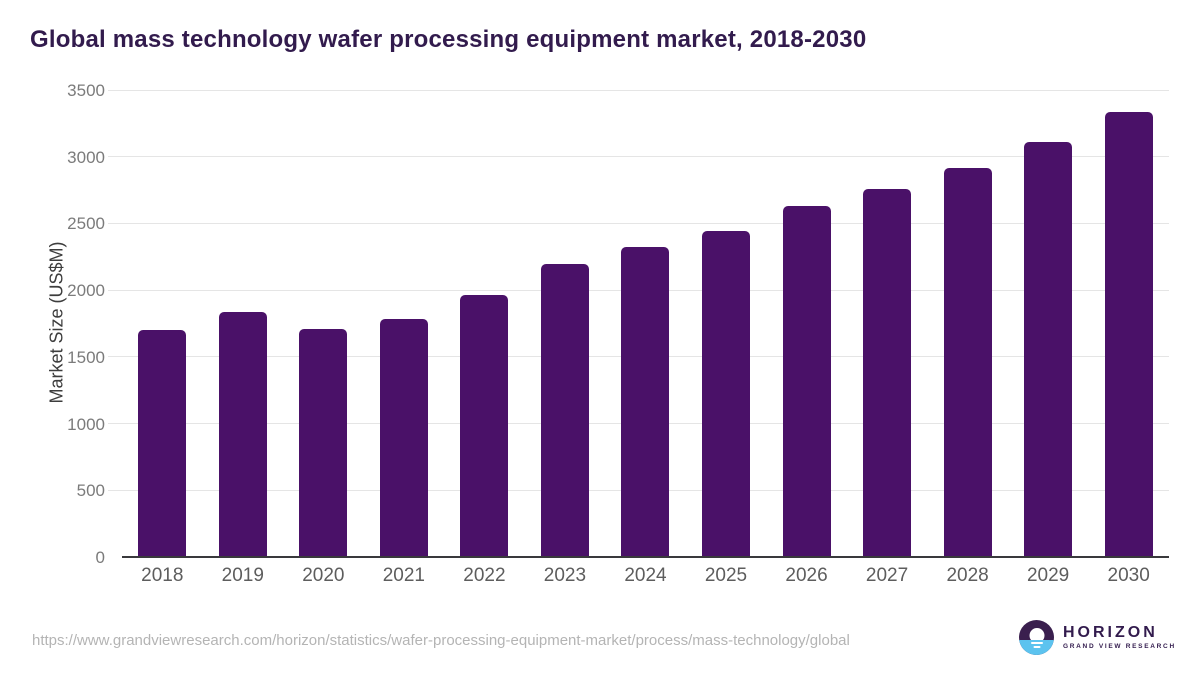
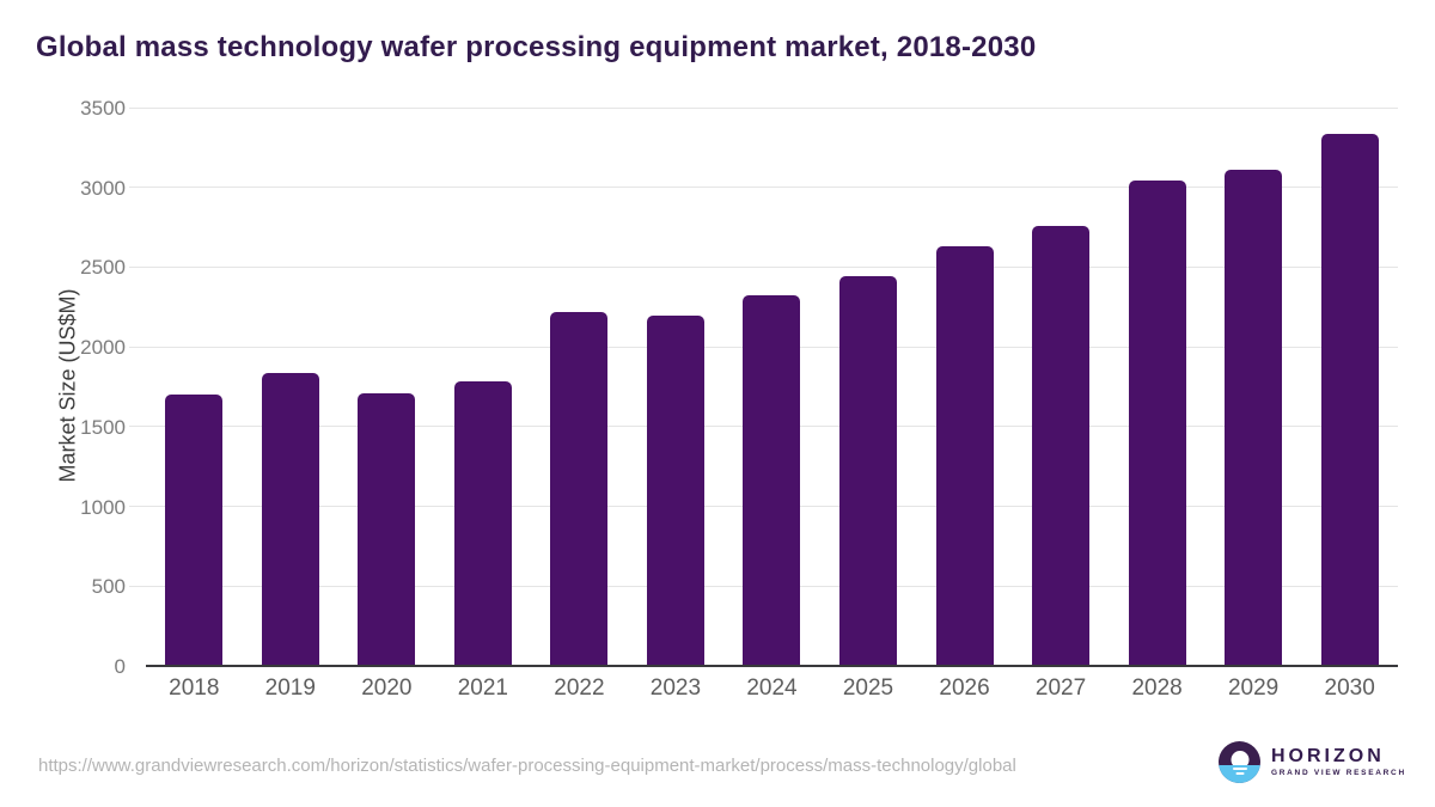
2022: 1960 -> 2220
2028: 2920 -> 3040
